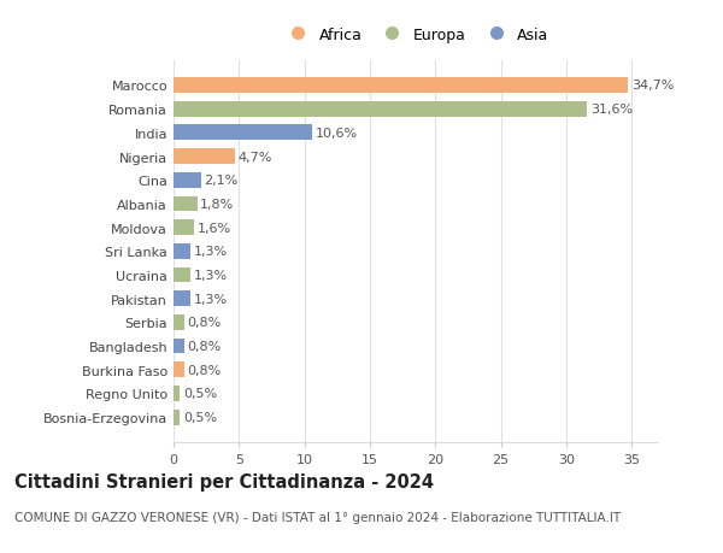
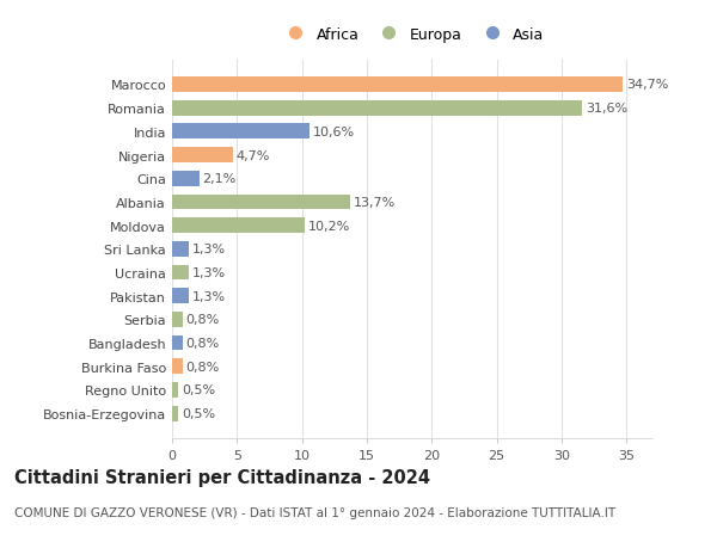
Albania: 1,8% -> 13,7%
Moldova: 1,6% -> 10,2%
